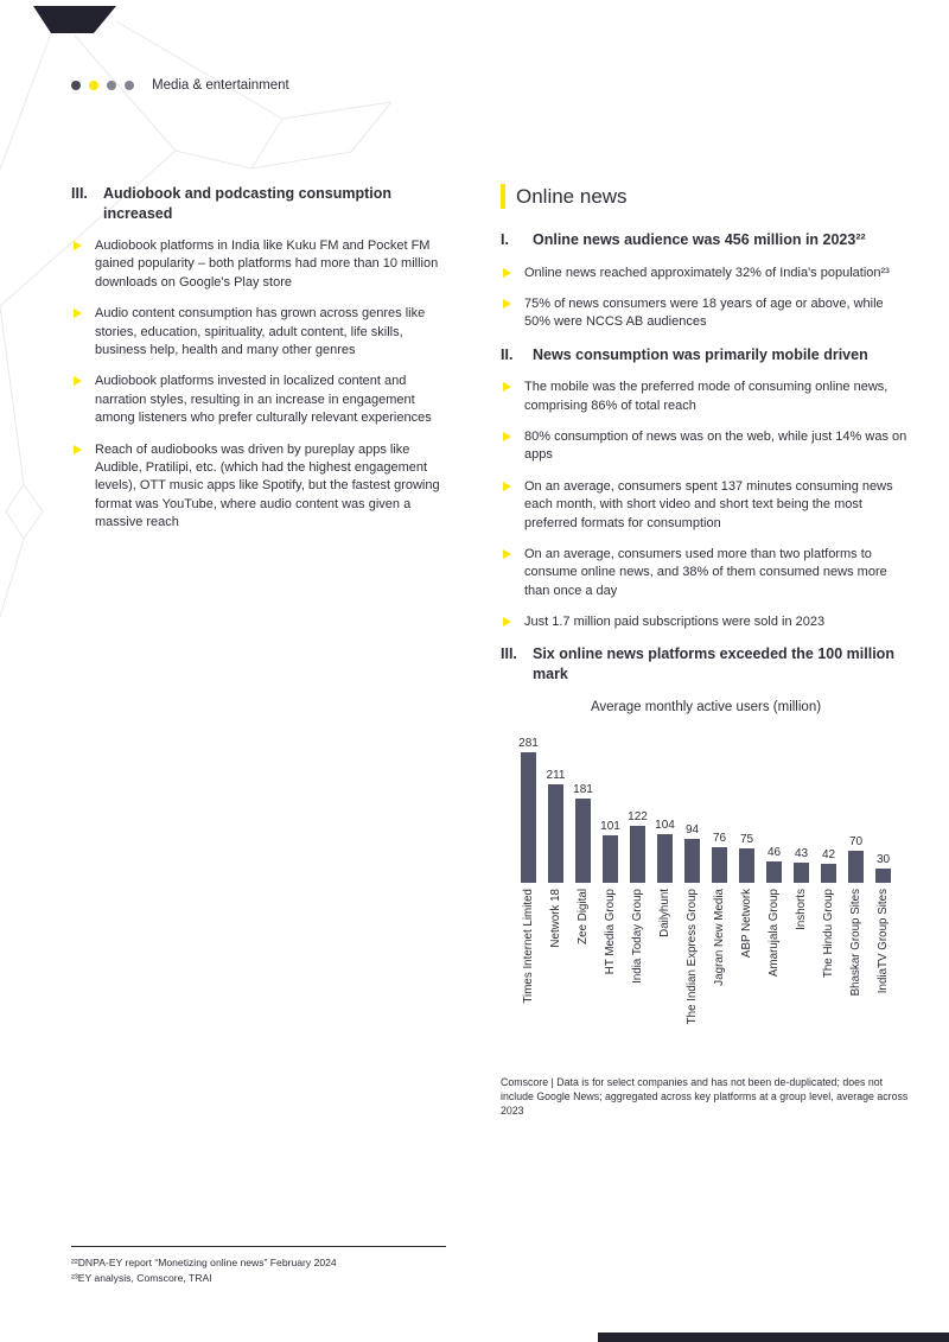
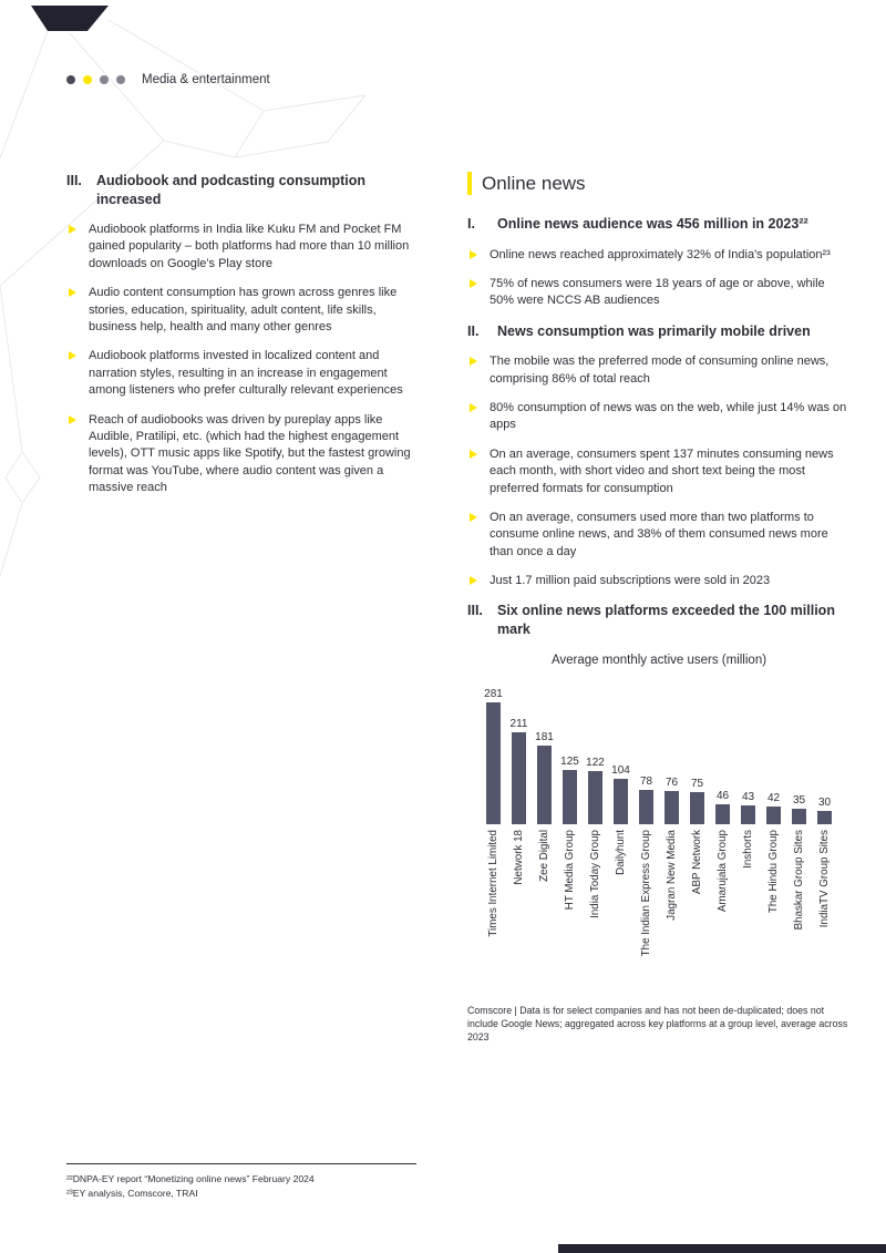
HT Media Group: 101 -> 125
The Indian Express Group: 94 -> 78
Bhaskar Group Sites: 70 -> 35
